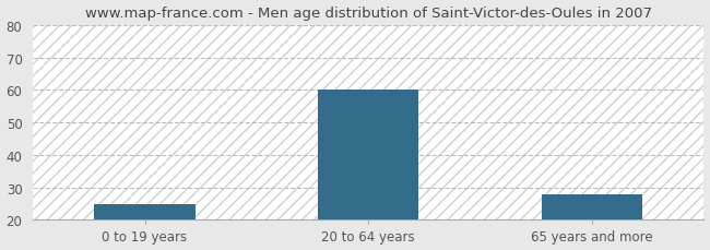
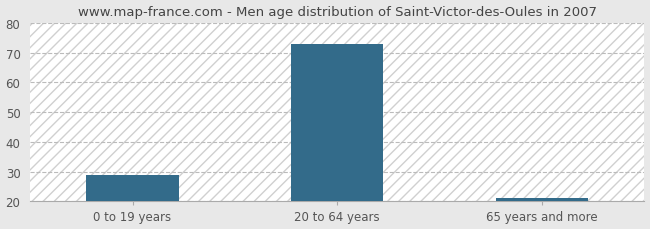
0 to 19 years: 25 -> 29
20 to 64 years: 60 -> 73
65 years and more: 28 -> 21
